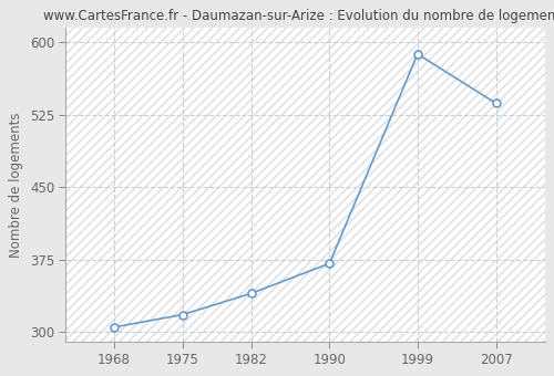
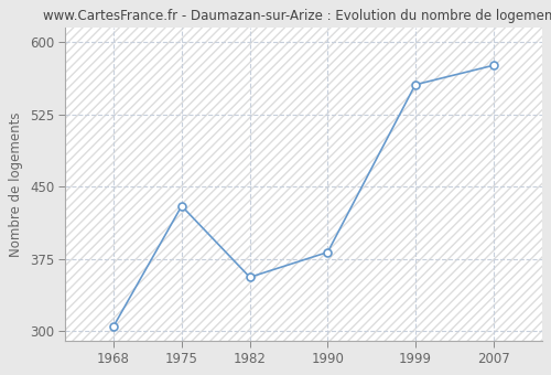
1975: 318 -> 430
1982: 340 -> 356
1990: 371 -> 382
1999: 588 -> 556
2007: 537 -> 576
